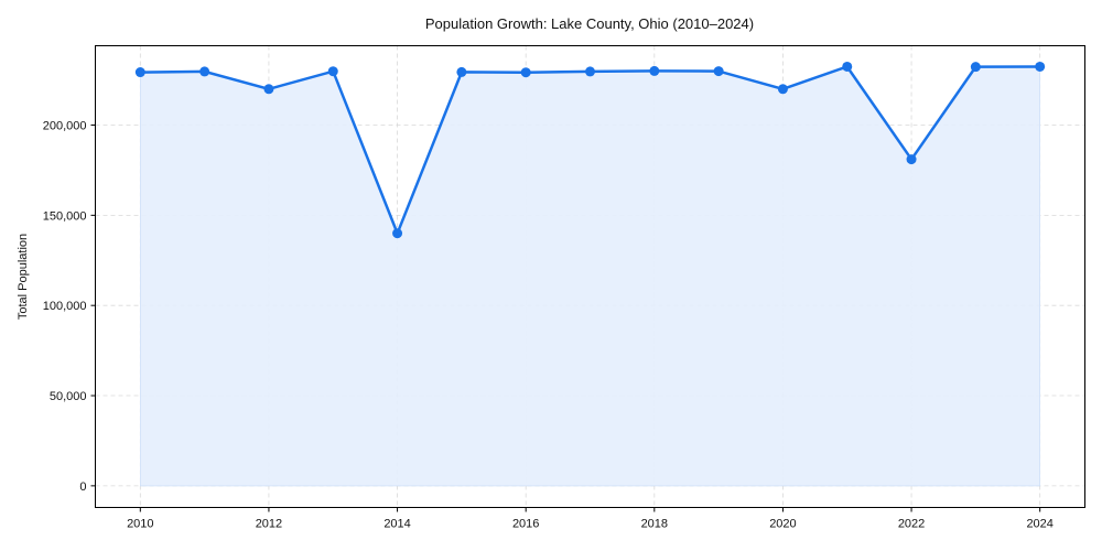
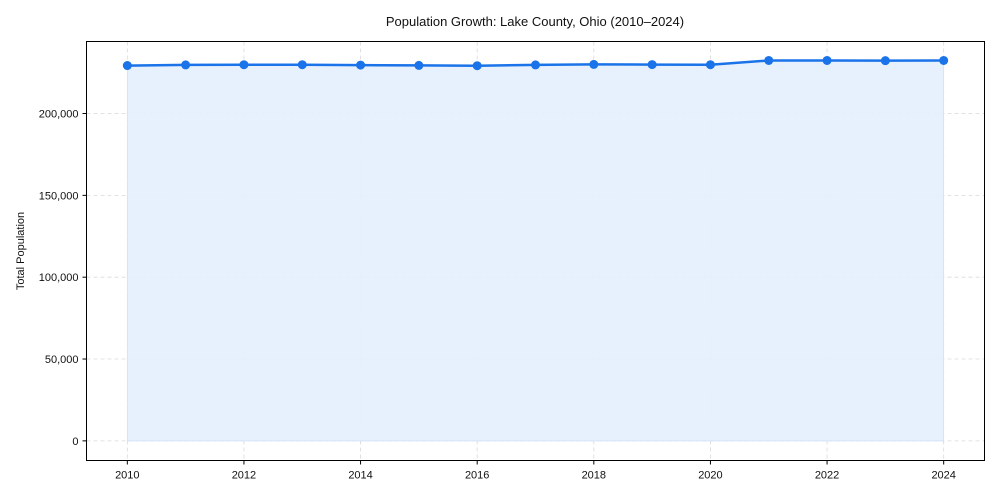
2012: 220000 -> 230000
2014: 140000 -> 230000
2020: 220000 -> 230000
2022: 181000 -> 232000
